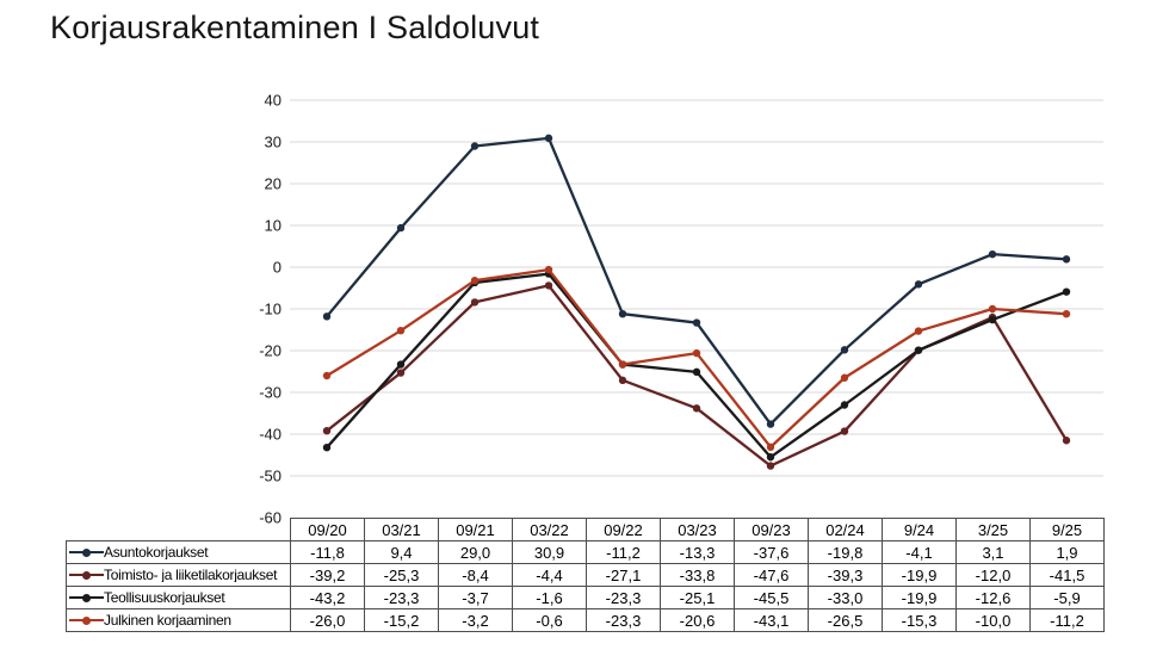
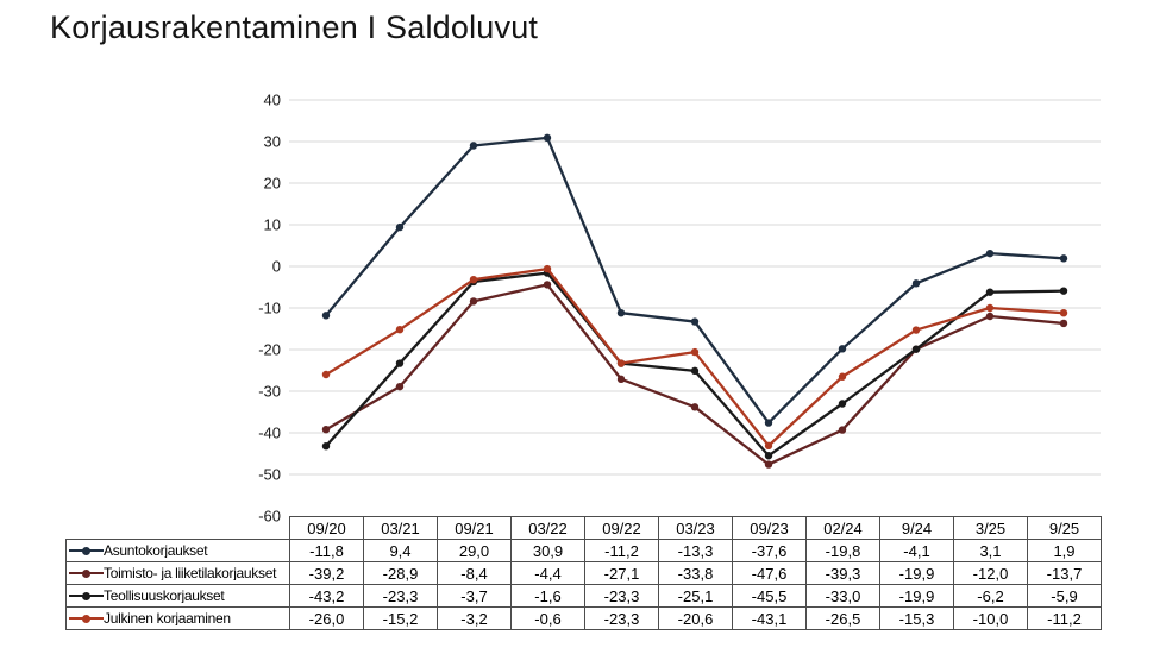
Toimisto- ja liiketilakorjaukset/03/21: -25,3 -> -28,9
Teollisuuskorjaukset/3/25: -12,6 -> -6,2
Toimisto- ja liiketilakorjaukset/9/25: -41,5 -> -13,7
